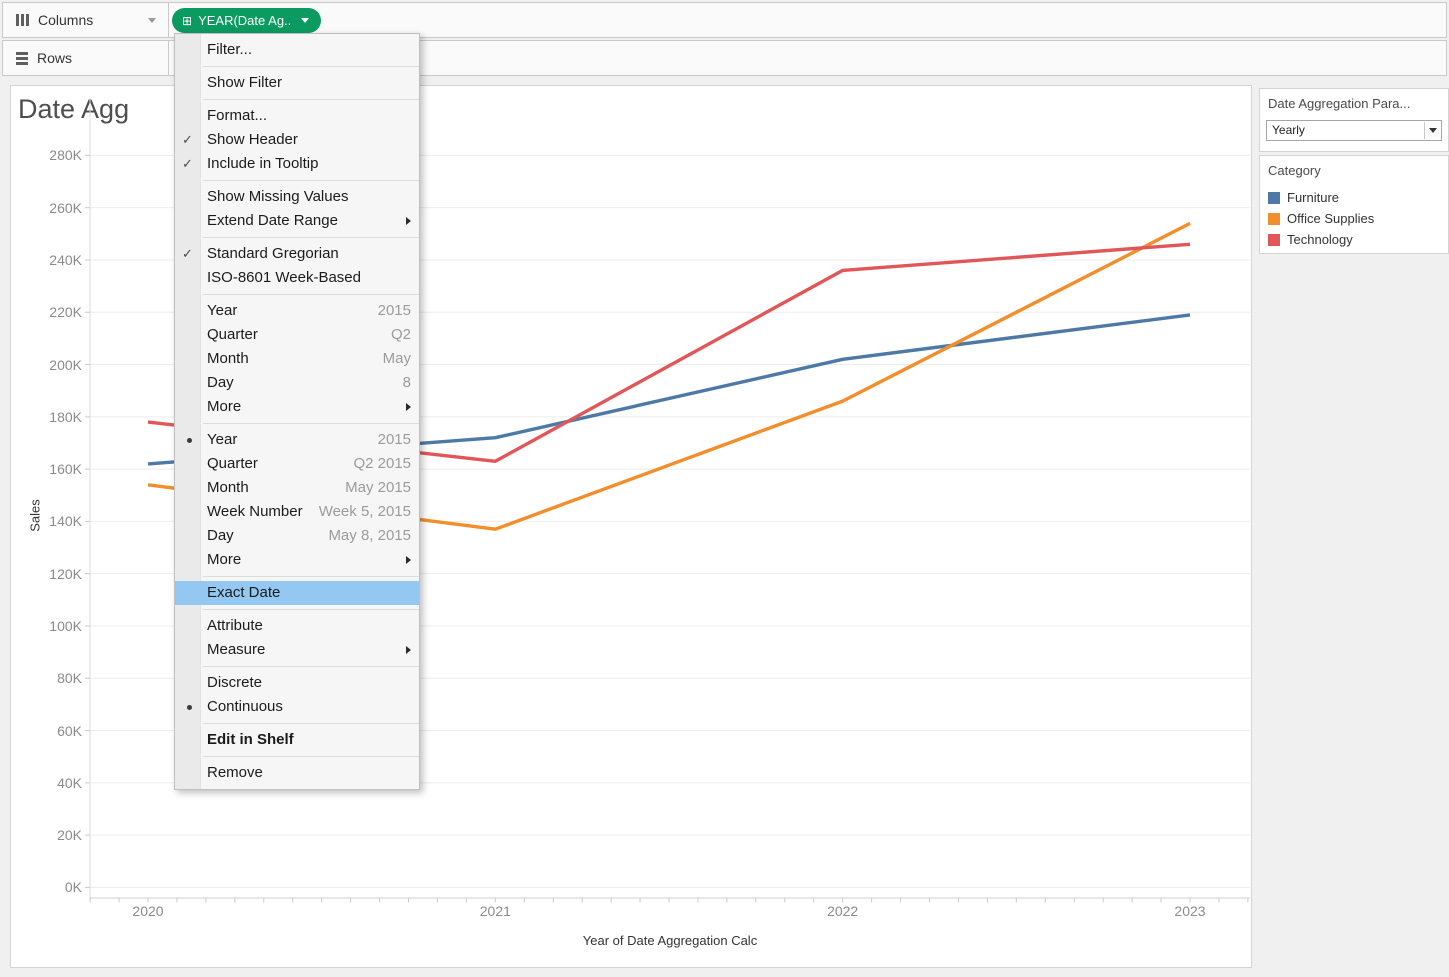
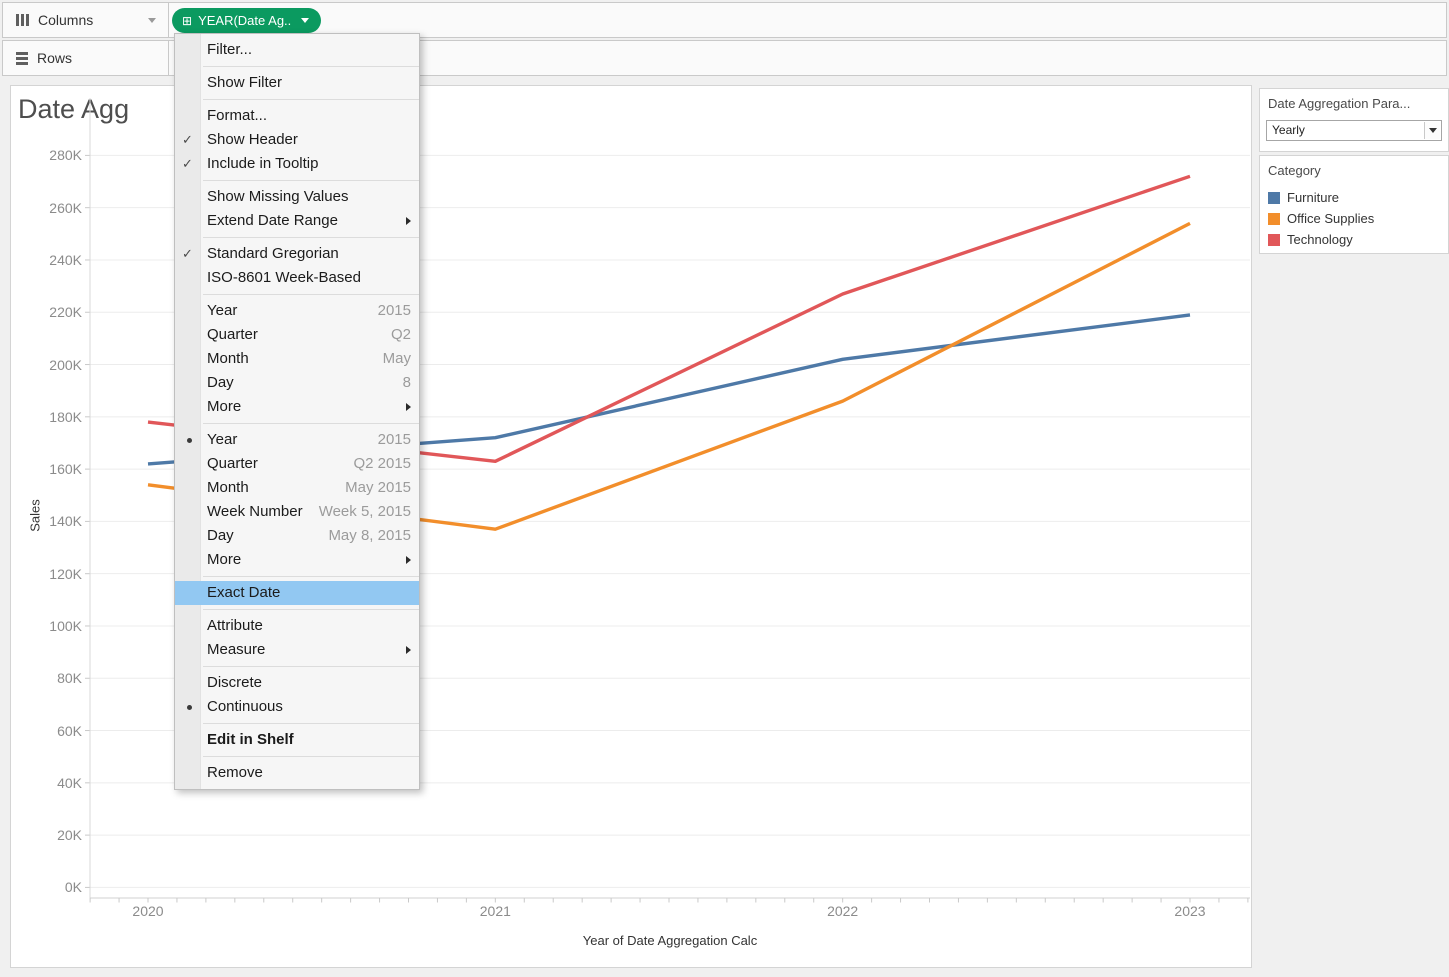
Technology/2022: 236K -> 227K
Technology/2023: 246K -> 272K
